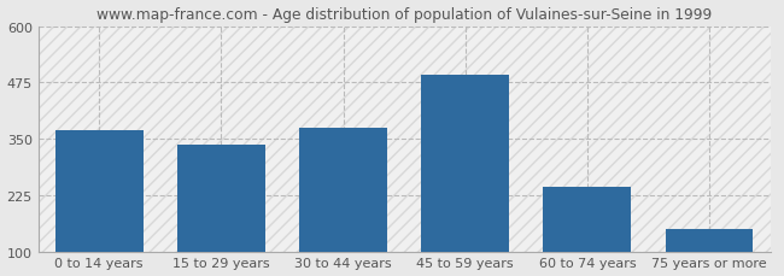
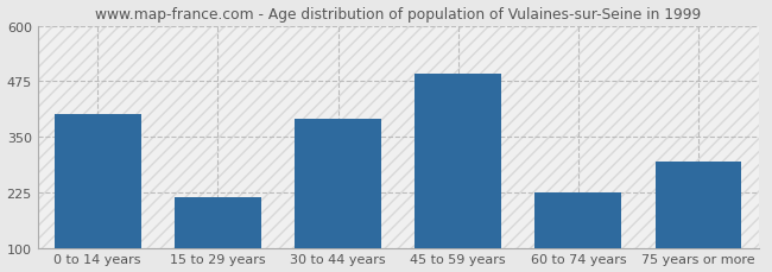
0 to 14 years: 368 -> 400
15 to 29 years: 338 -> 215
30 to 44 years: 373 -> 390
60 to 74 years: 242 -> 225
75 years or more: 150 -> 295
